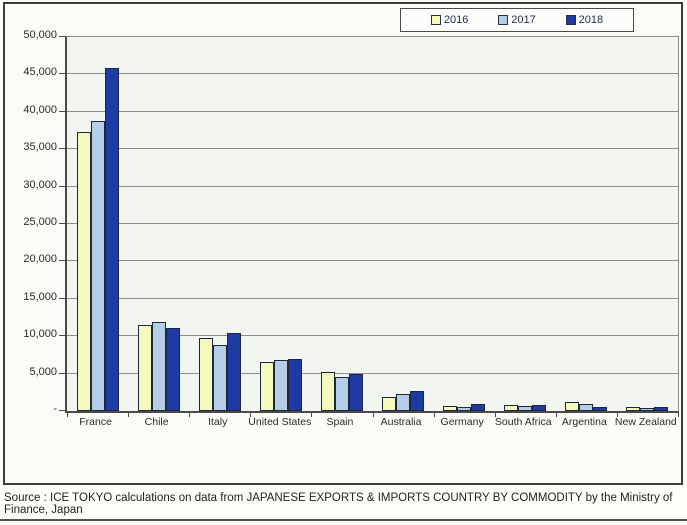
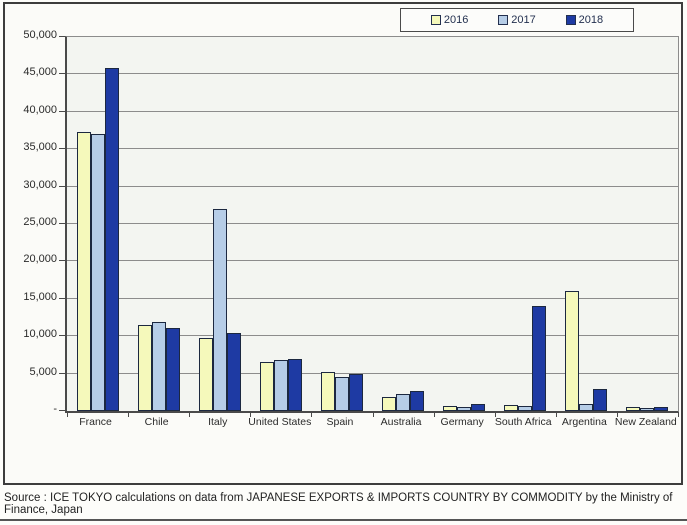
2017/France: 39000 -> 37000
2017/Italy: 9000 -> 27000
2018/South Africa: 1000 -> 14000
2016/Argentina: 1000 -> 16000
2018/Argentina: 1000 -> 3000
